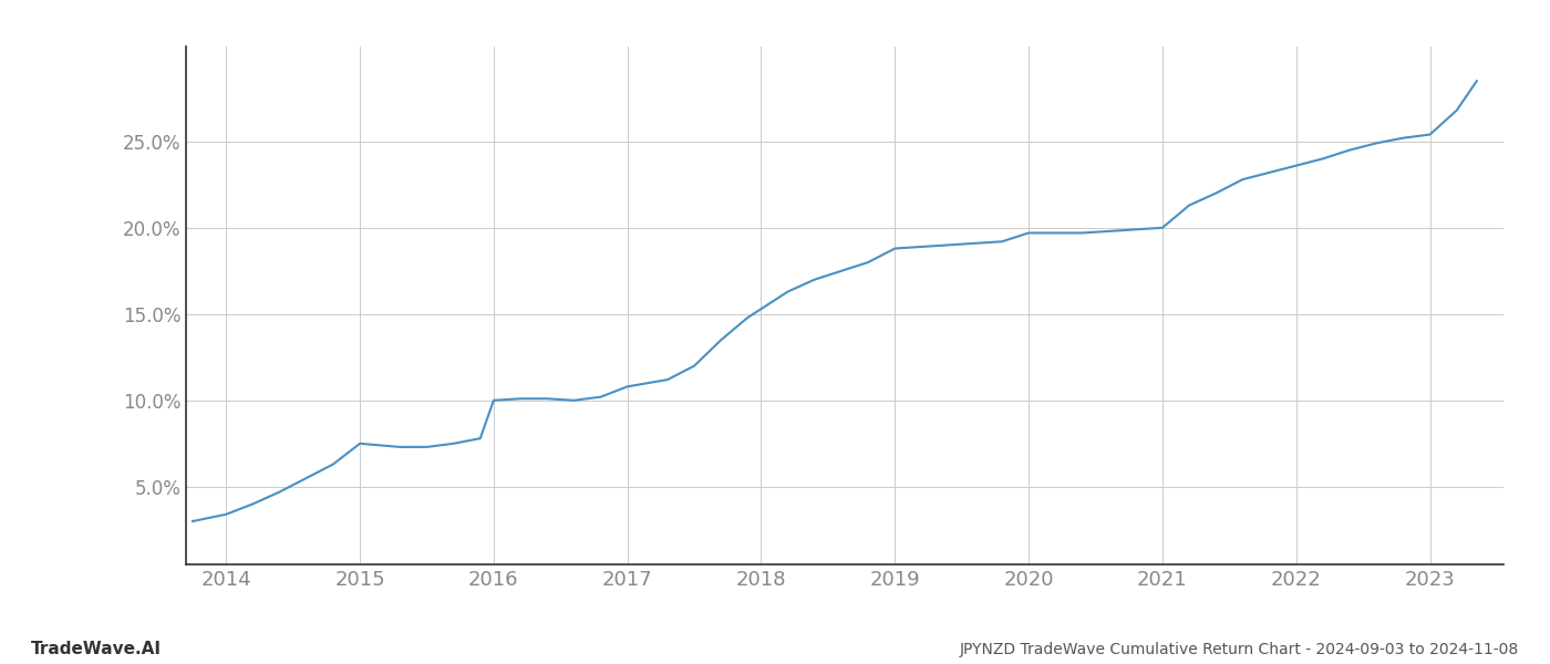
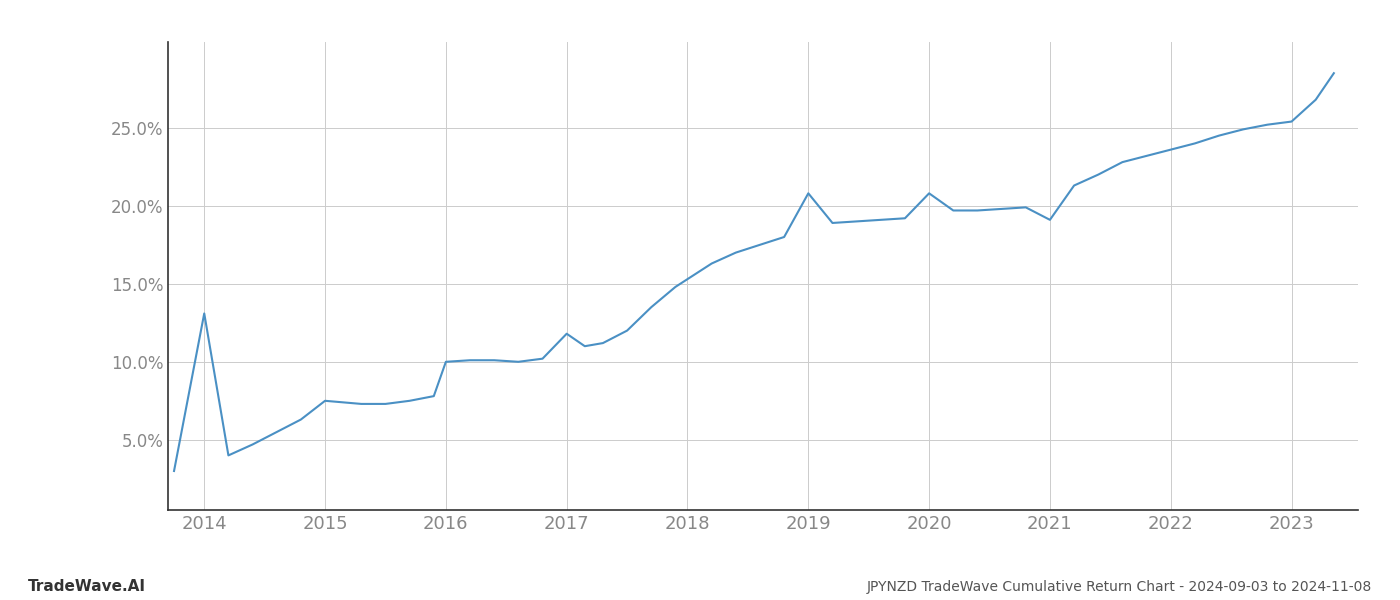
2014: 3.4% -> 13.1%
2017: 10.8% -> 11.8%
2019: 18.8% -> 20.8%
2020: 19.7% -> 20.8%
2021: 20.0% -> 19.1%
